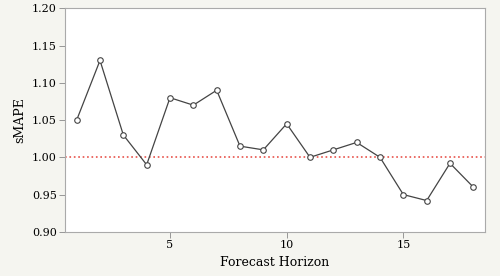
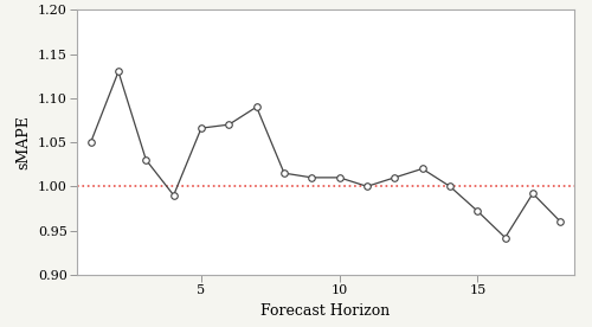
5: 1.080 -> 1.066
10: 1.045 -> 1.010
15: 0.950 -> 0.972
